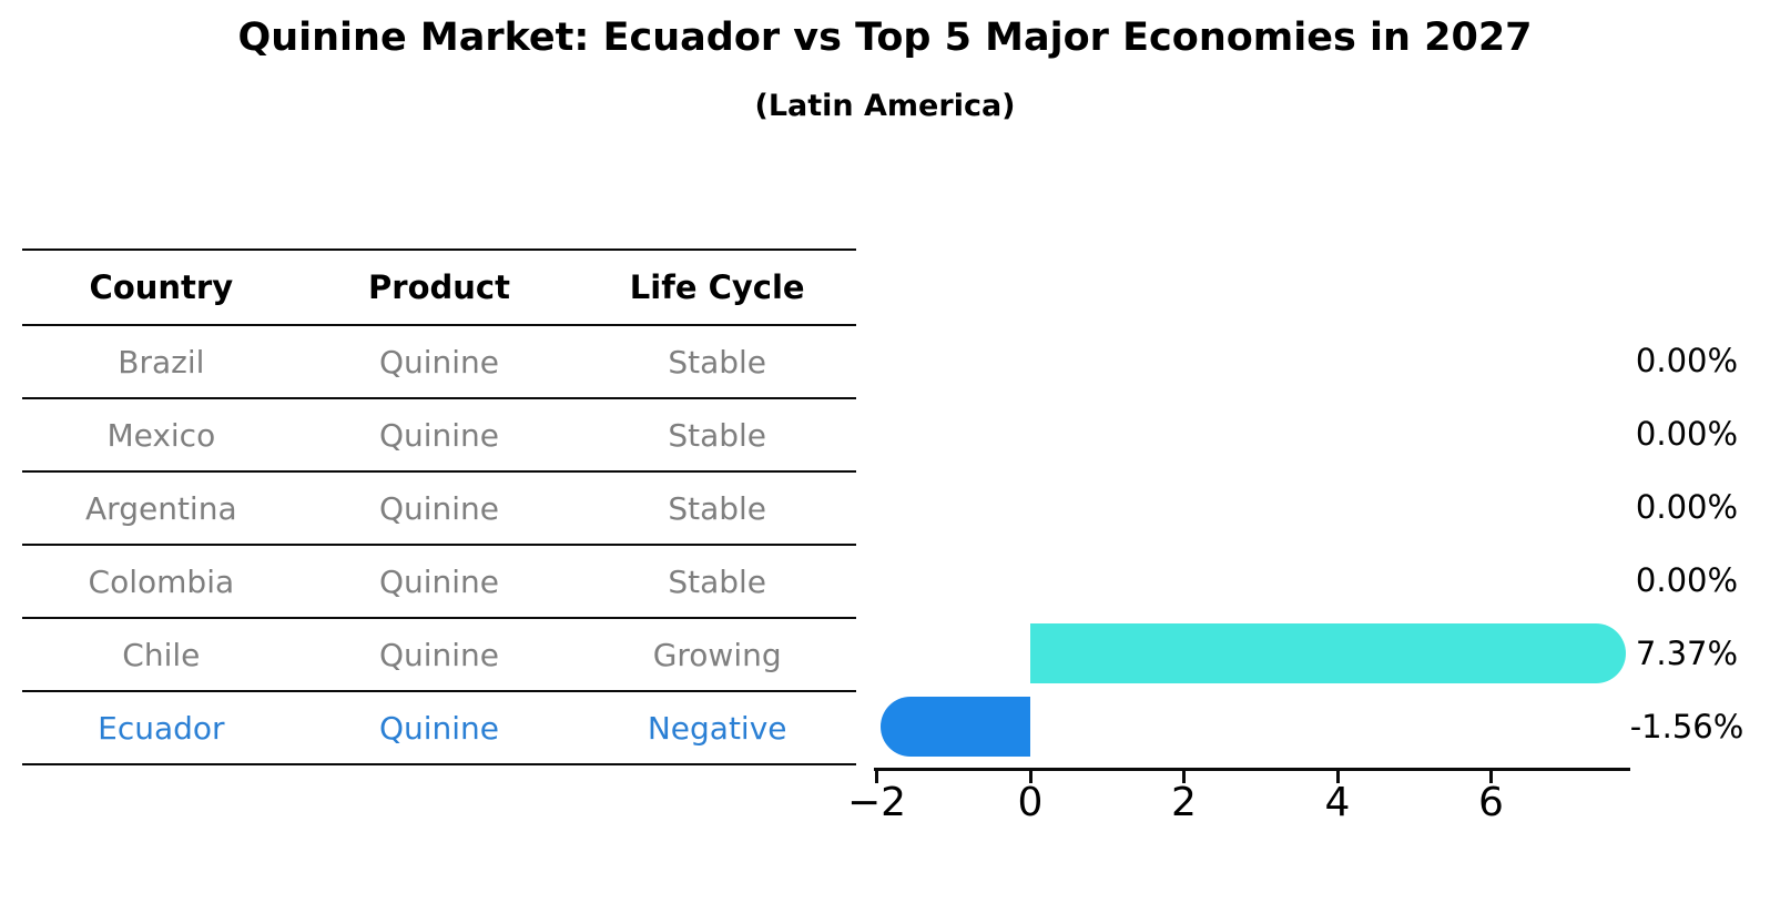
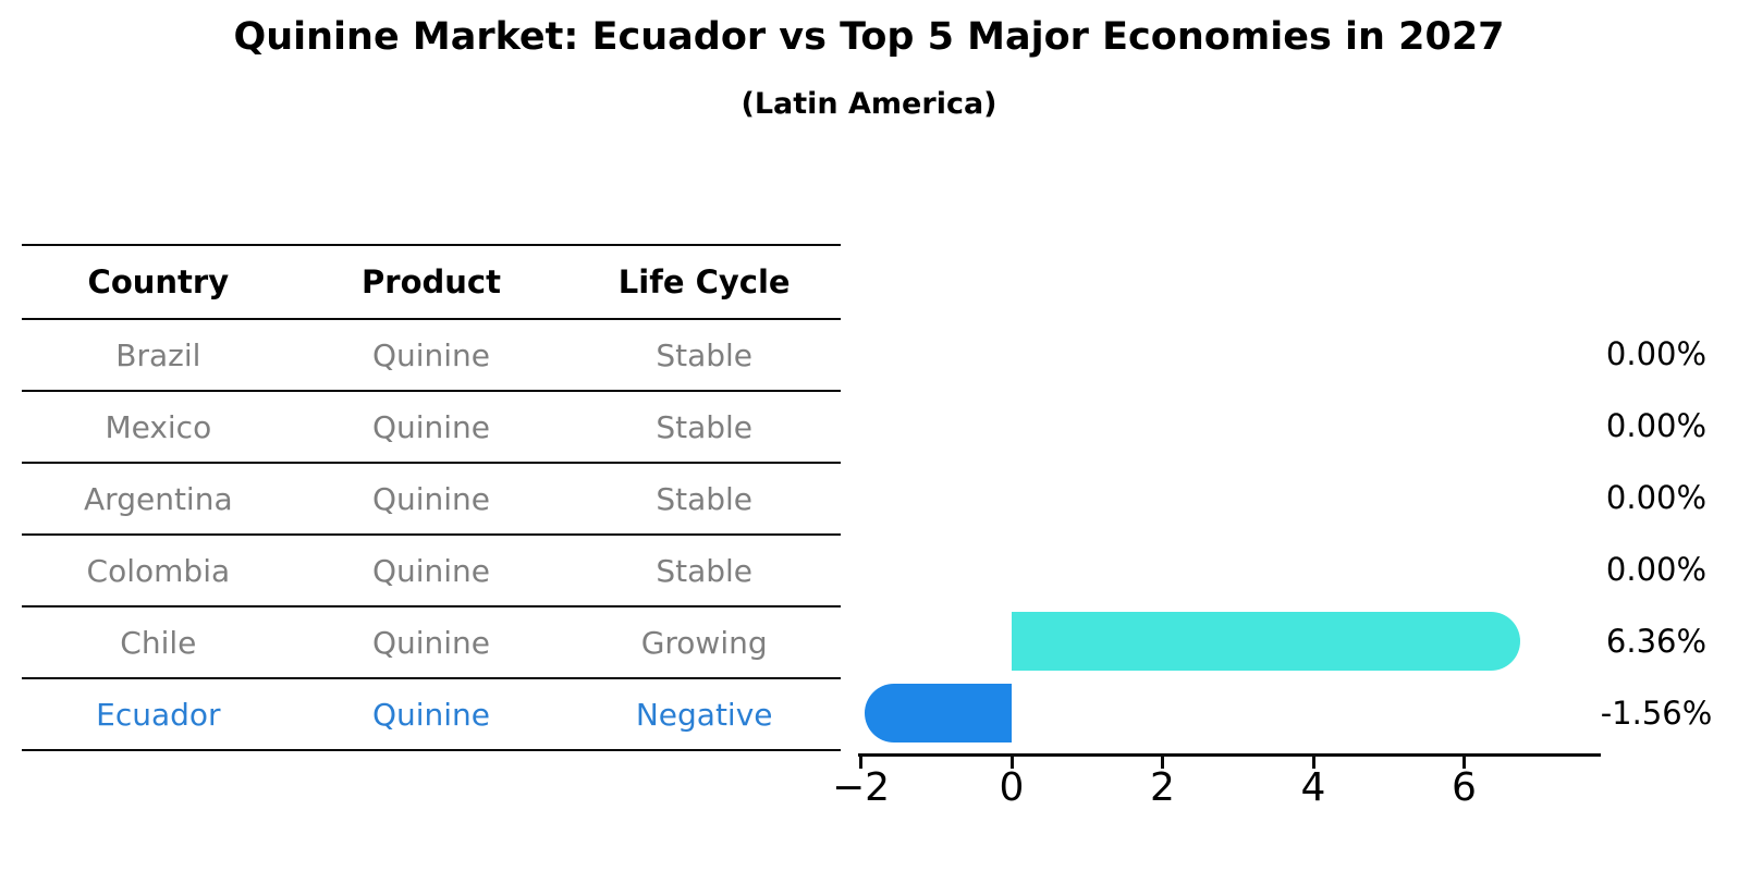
Chile: 7.37% -> 6.36%
